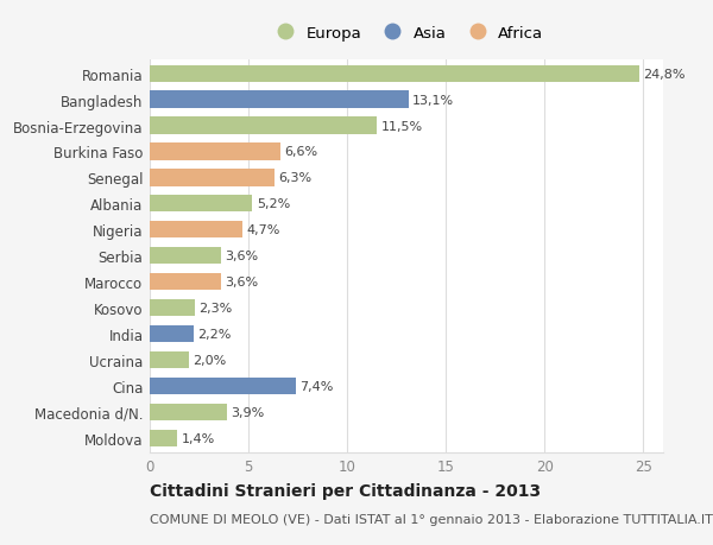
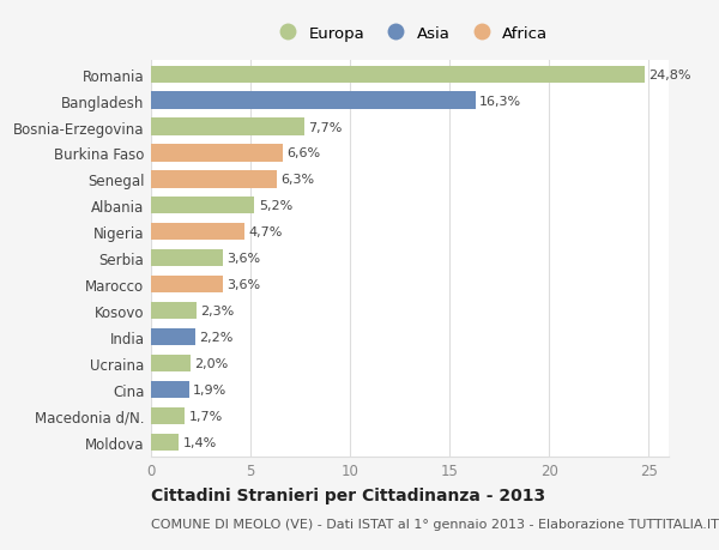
Bangladesh: 13,1% -> 16,3%
Bosnia-Erzegovina: 11,5% -> 7,7%
Cina: 7,4% -> 1,9%
Macedonia d/N.: 3,9% -> 1,7%
